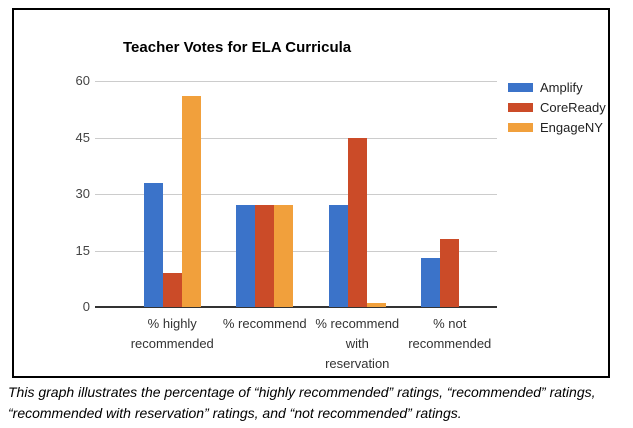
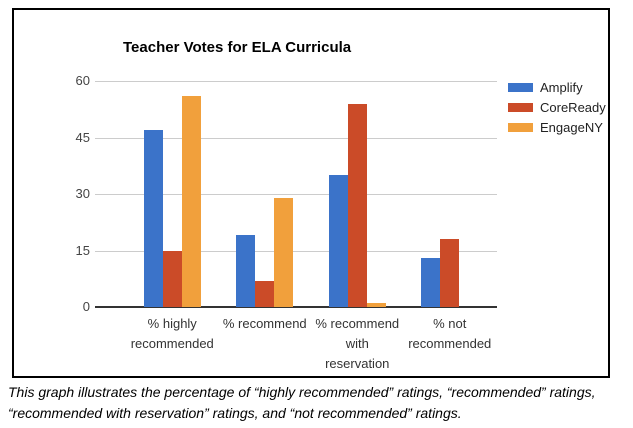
Amplify/% highly recommended: 33 -> 47
CoreReady/% highly recommended: 9 -> 15
Amplify/% recommend: 27 -> 19
CoreReady/% recommend: 27 -> 7
EngageNY/% recommend: 27 -> 29
Amplify/% recommend with reservation: 27 -> 35
CoreReady/% recommend with reservation: 45 -> 54
